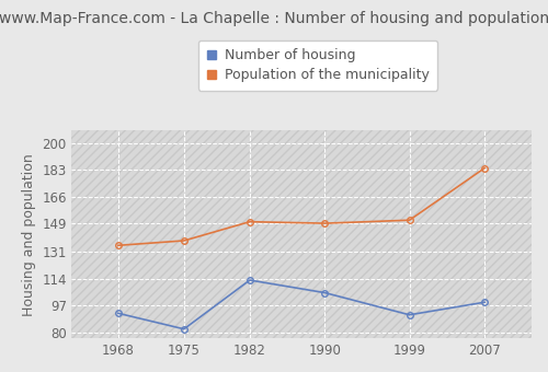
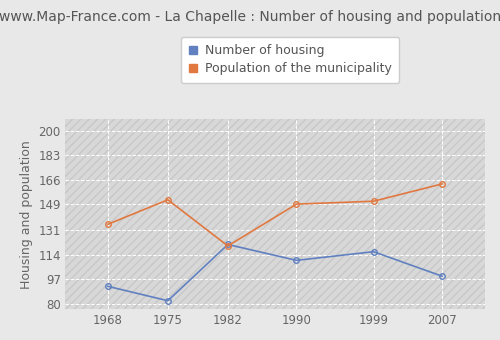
Population of the municipality/1975: 138 -> 152
Number of housing/1982: 113 -> 121
Population of the municipality/1982: 150 -> 120
Number of housing/1990: 105 -> 110
Number of housing/1999: 91 -> 116
Population of the municipality/2007: 184 -> 163
